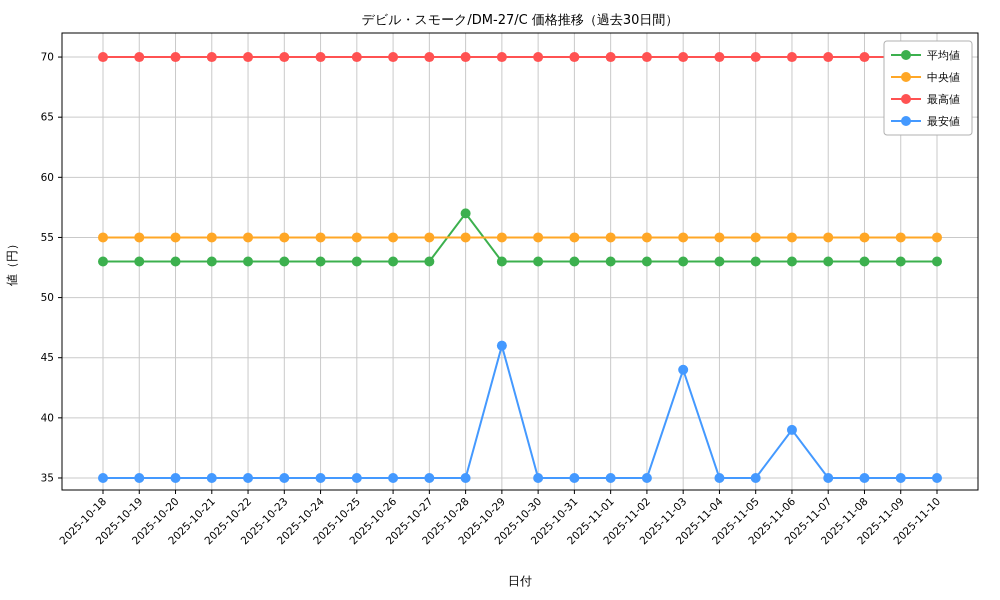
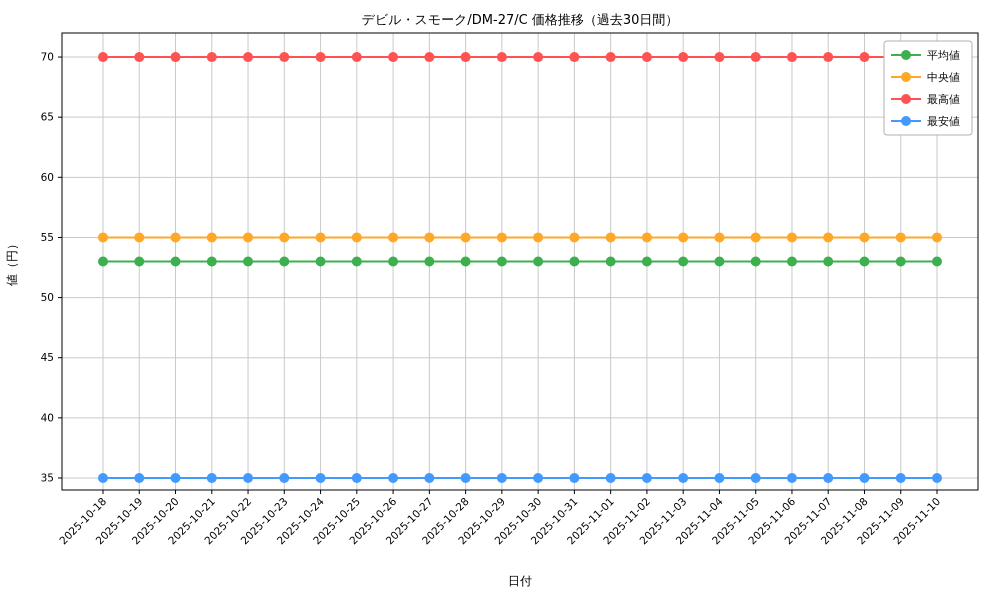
平均値/2025-10-28: 57 -> 53
最安値/2025-10-29: 46 -> 35
最安値/2025-11-03: 44 -> 35
最安値/2025-11-06: 39 -> 35
